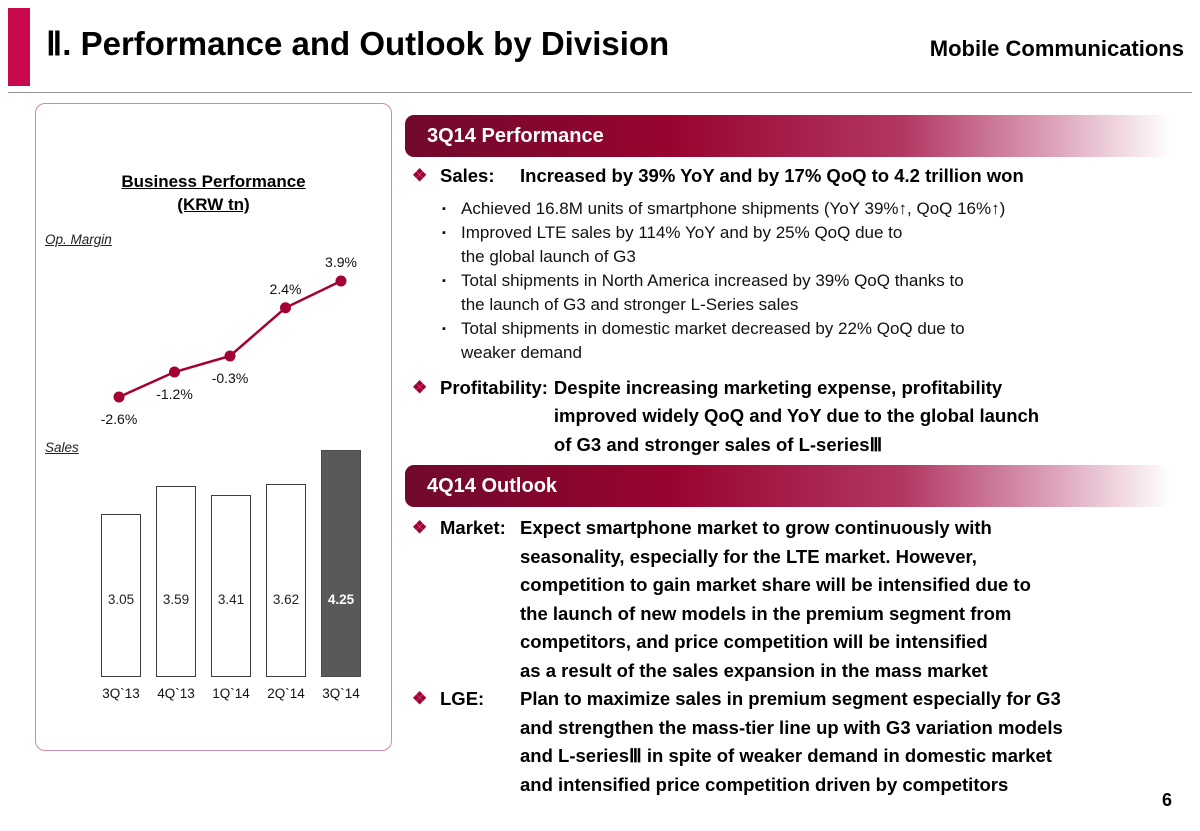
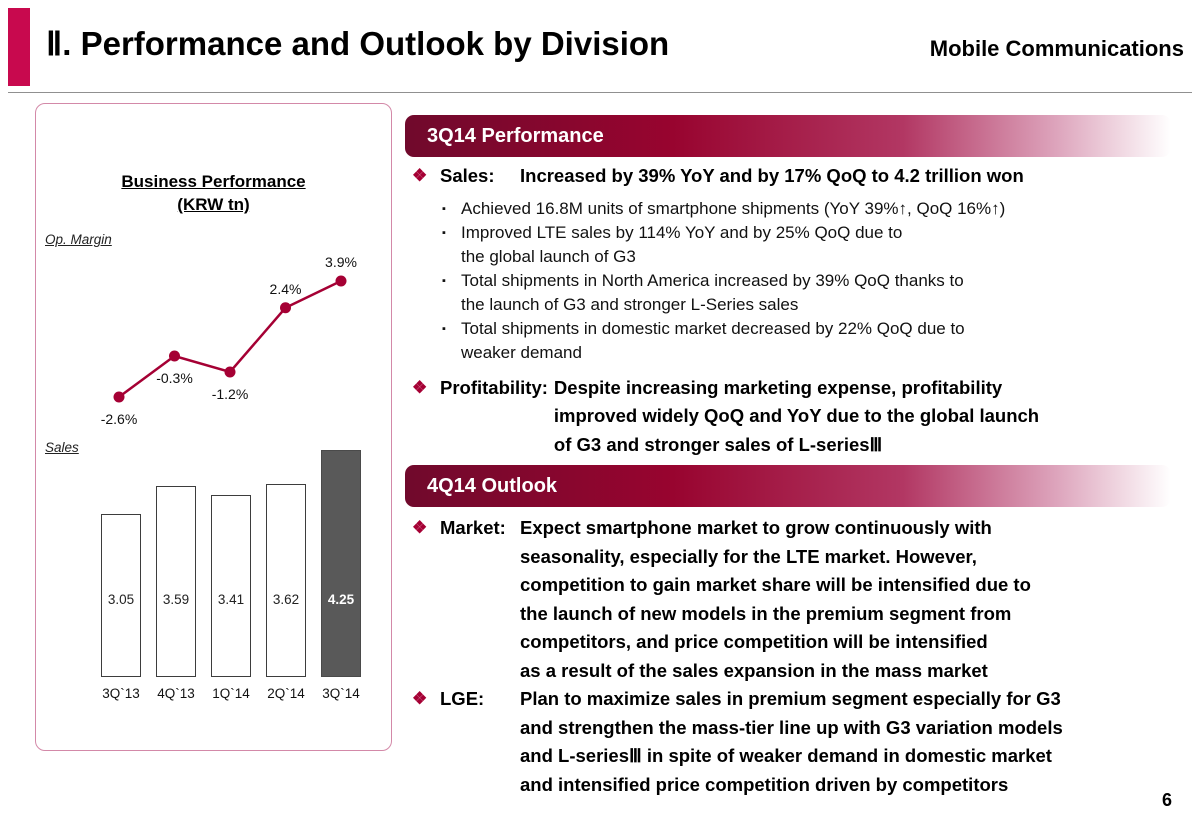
Op. Margin/4Q`13: -1.2% -> -0.3%
Op. Margin/1Q`14: -0.3% -> -1.2%
